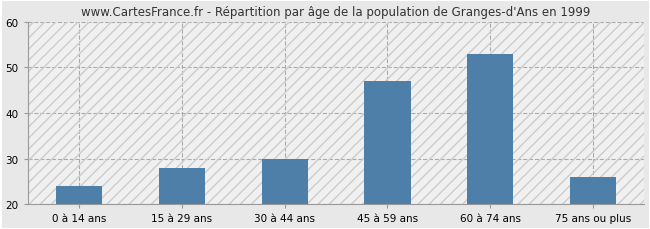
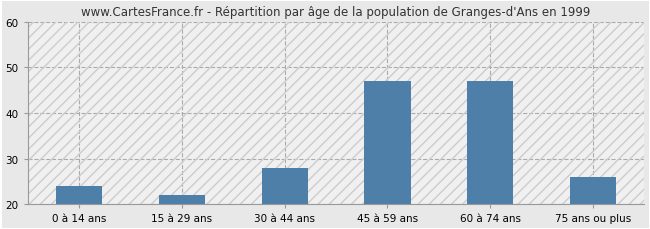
15 à 29 ans: 28 -> 22
30 à 44 ans: 30 -> 28
60 à 74 ans: 53 -> 47
